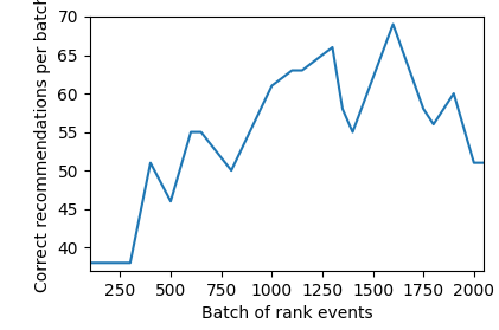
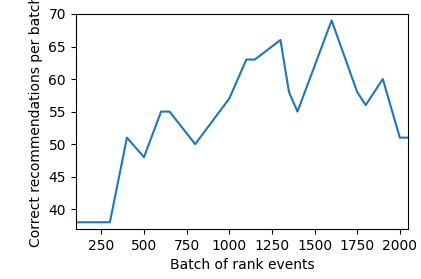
500: 46 -> 48
1000: 61 -> 57
